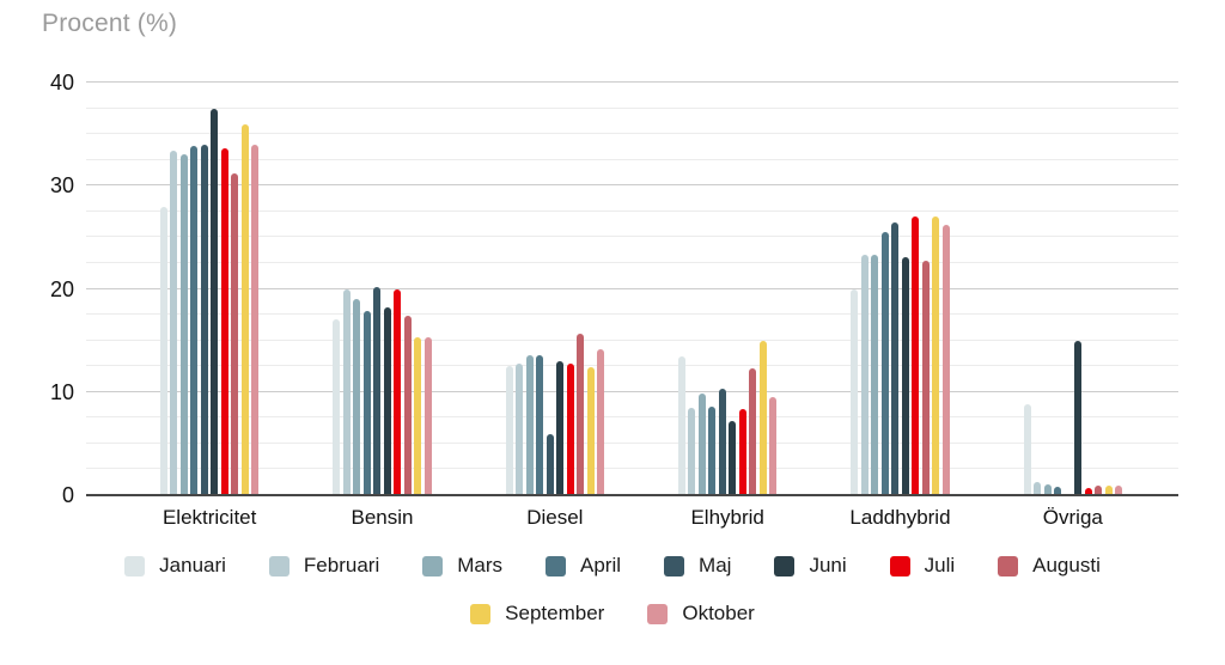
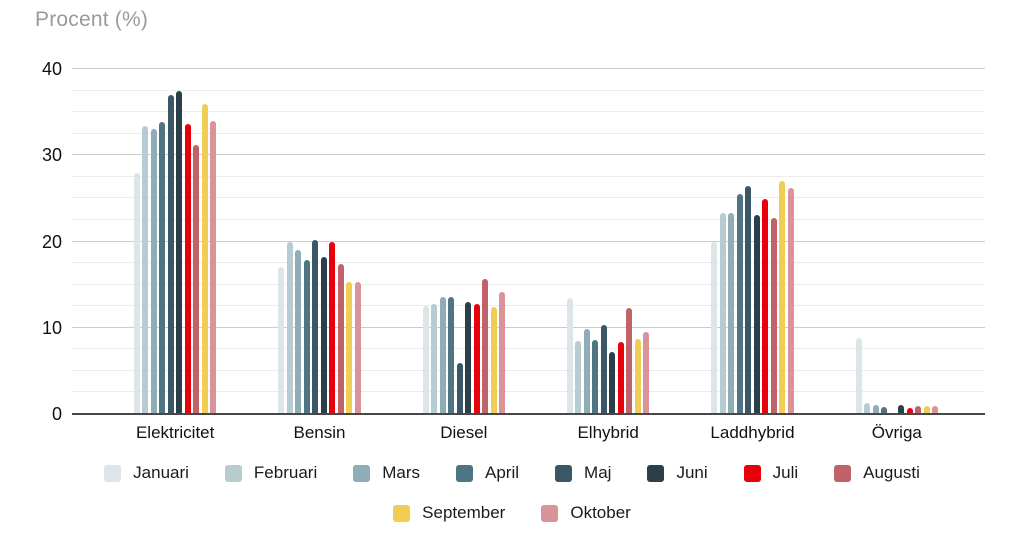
Maj/Elektricitet: 34 -> 37
September/Elhybrid: 15 -> 9
Juli/Laddhybrid: 27 -> 25
Juni/Övriga: 15 -> 1
